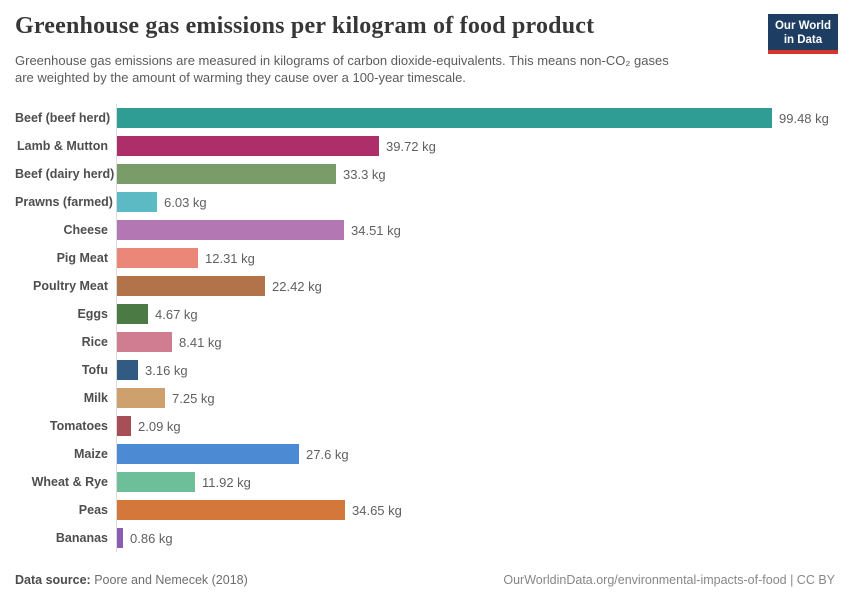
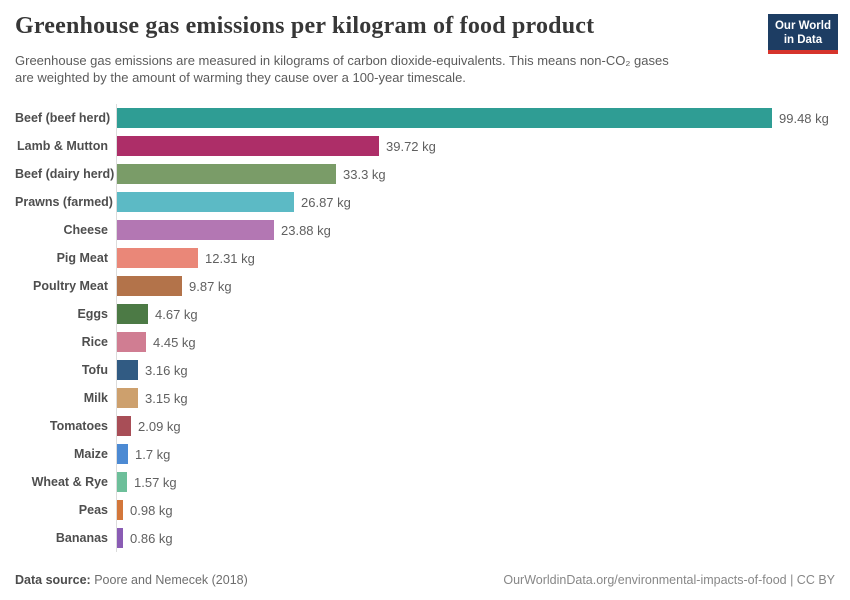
Prawns (farmed): 6.03 -> 26.87
Cheese: 34.51 -> 23.88
Poultry Meat: 22.42 -> 9.87
Rice: 8.41 -> 4.45
Milk: 7.25 -> 3.15
Maize: 27.6 -> 1.7
Wheat & Rye: 11.92 -> 1.57
Peas: 34.65 -> 0.98
